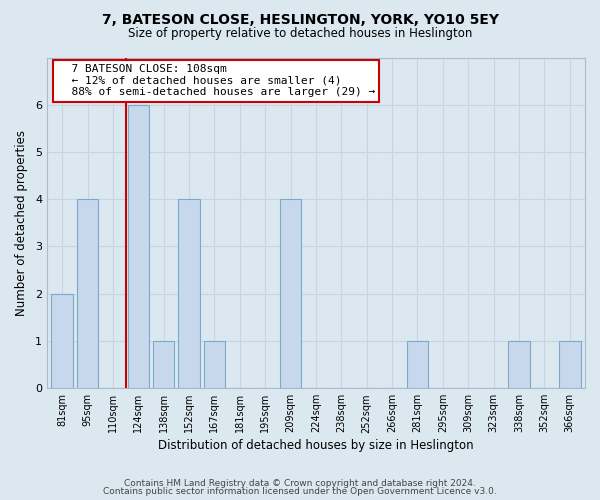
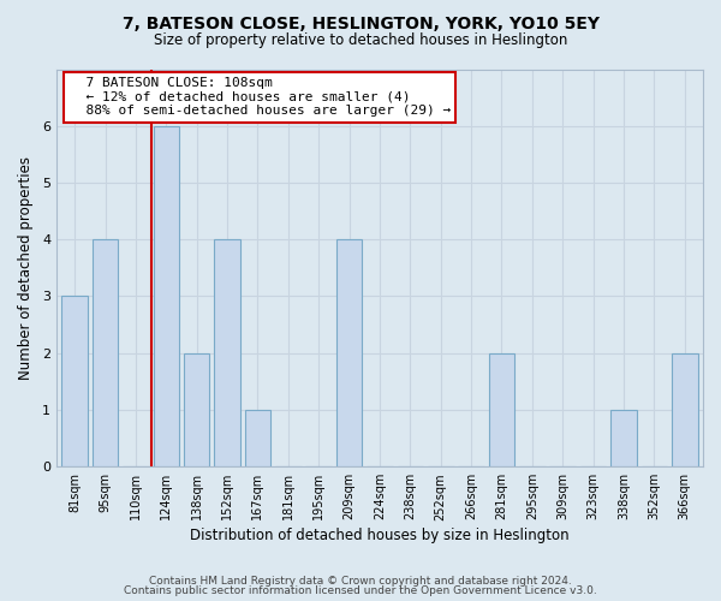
81sqm: 2 -> 3
138sqm: 1 -> 2
281sqm: 1 -> 2
366sqm: 1 -> 2
